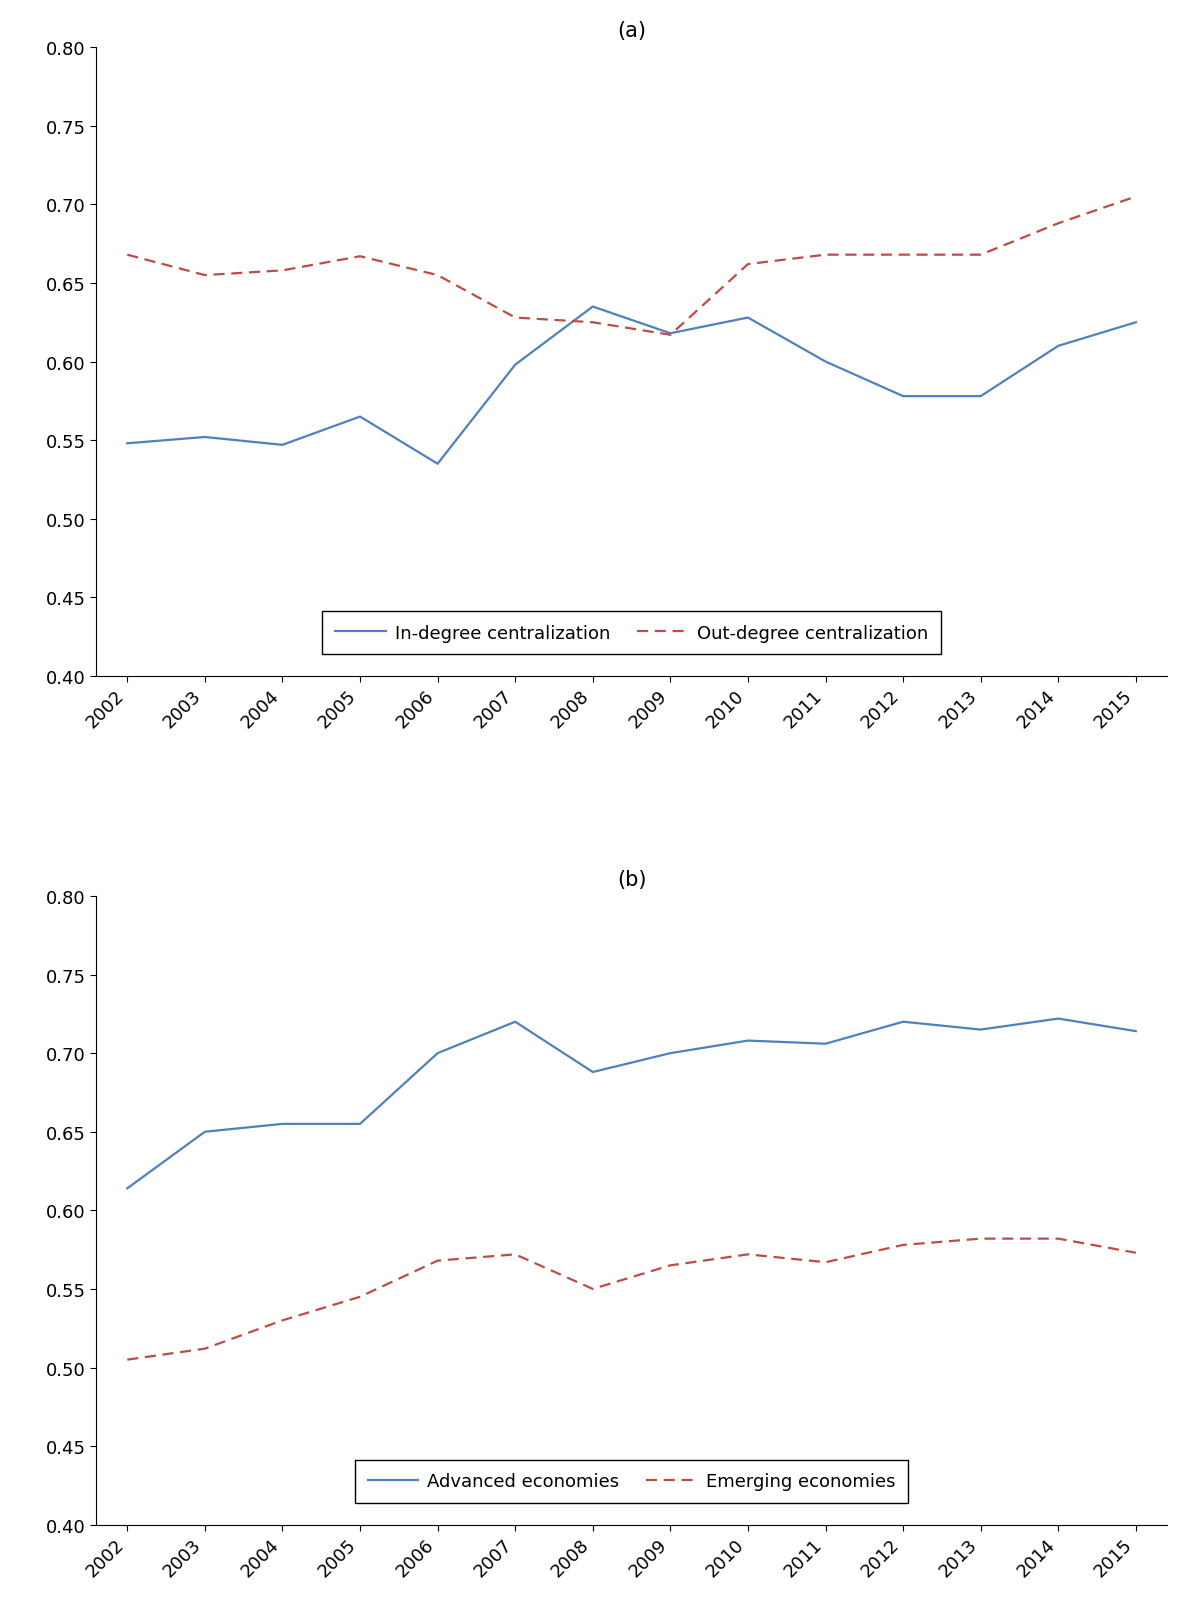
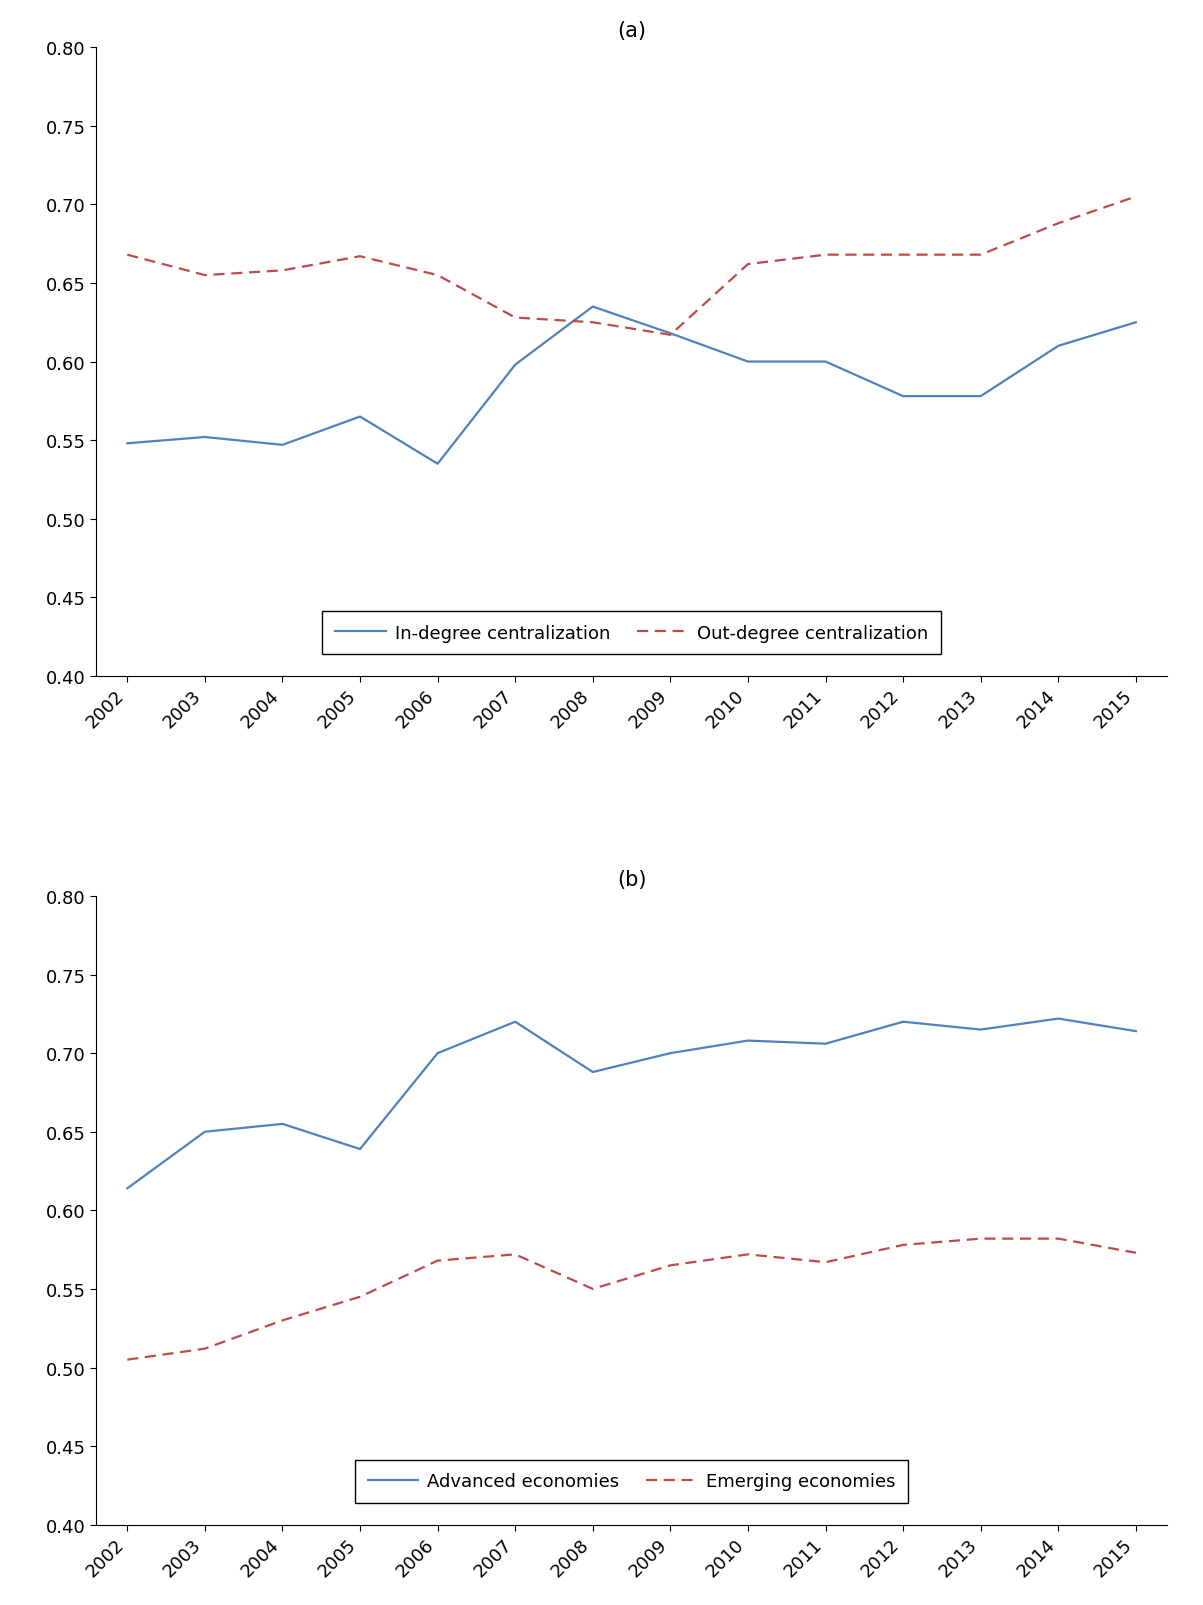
(a)/In-degree centralization/2010: 0.628 -> 0.600
(b)/Advanced economies/2005: 0.655 -> 0.639
